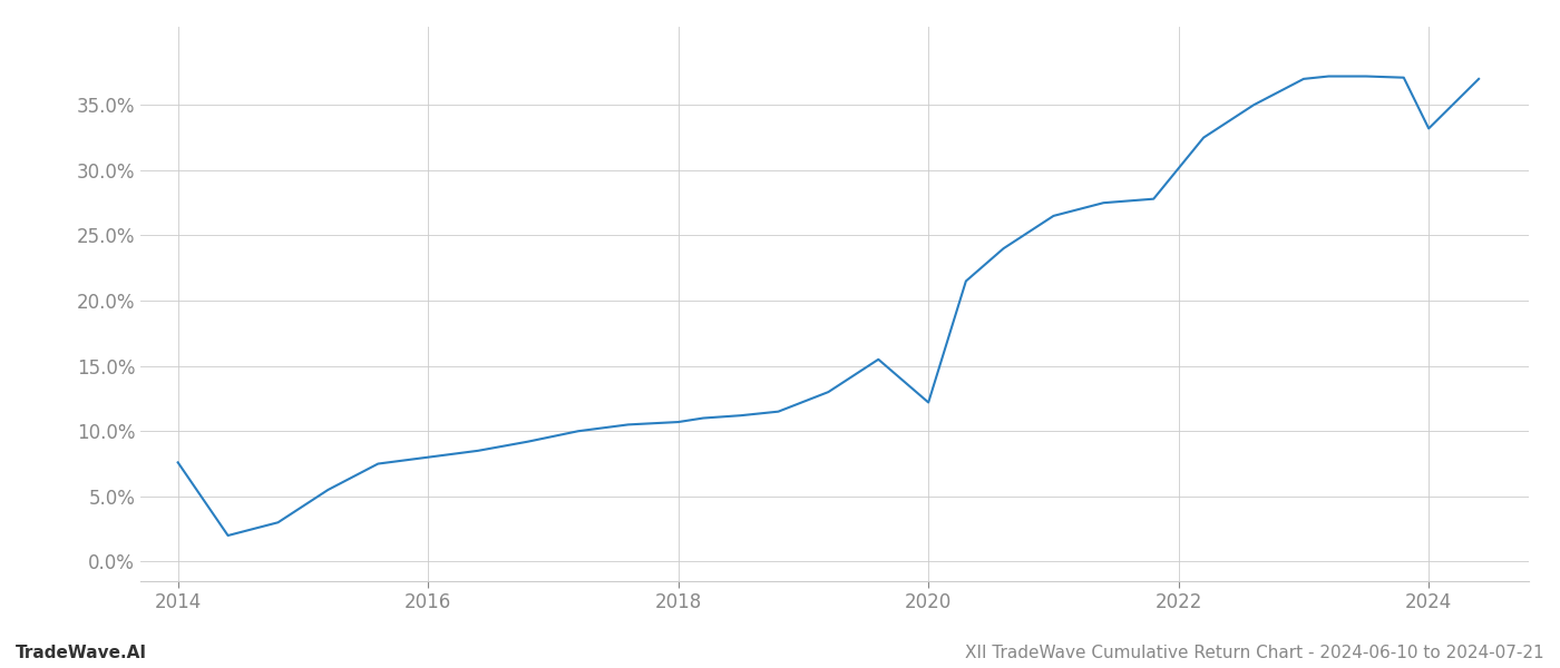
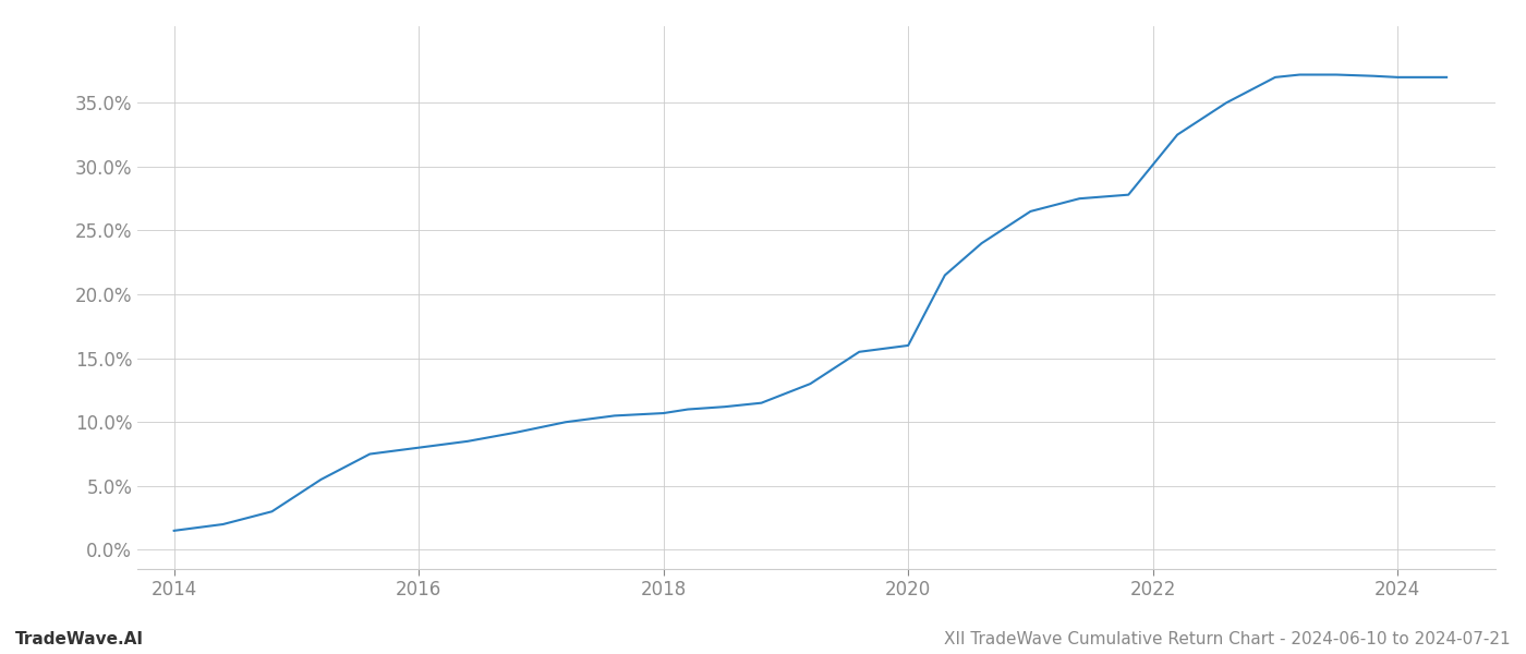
2014: 7.6% -> 1.5%
2020: 12.2% -> 16.0%
2024: 33.2% -> 37.0%
